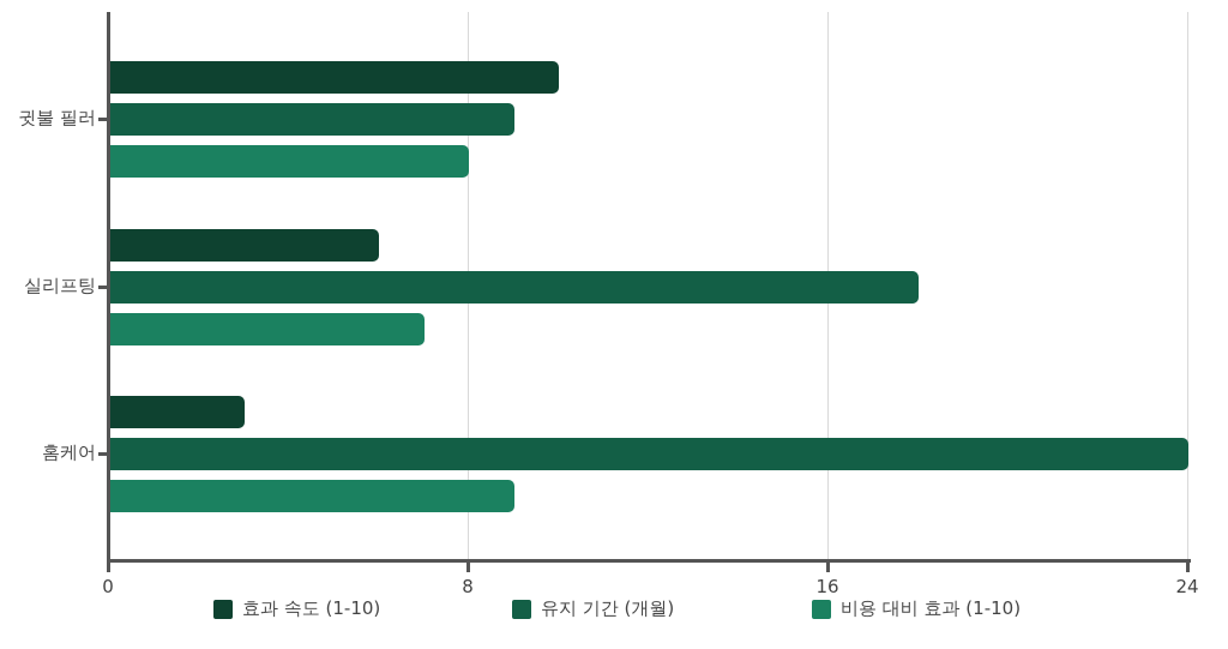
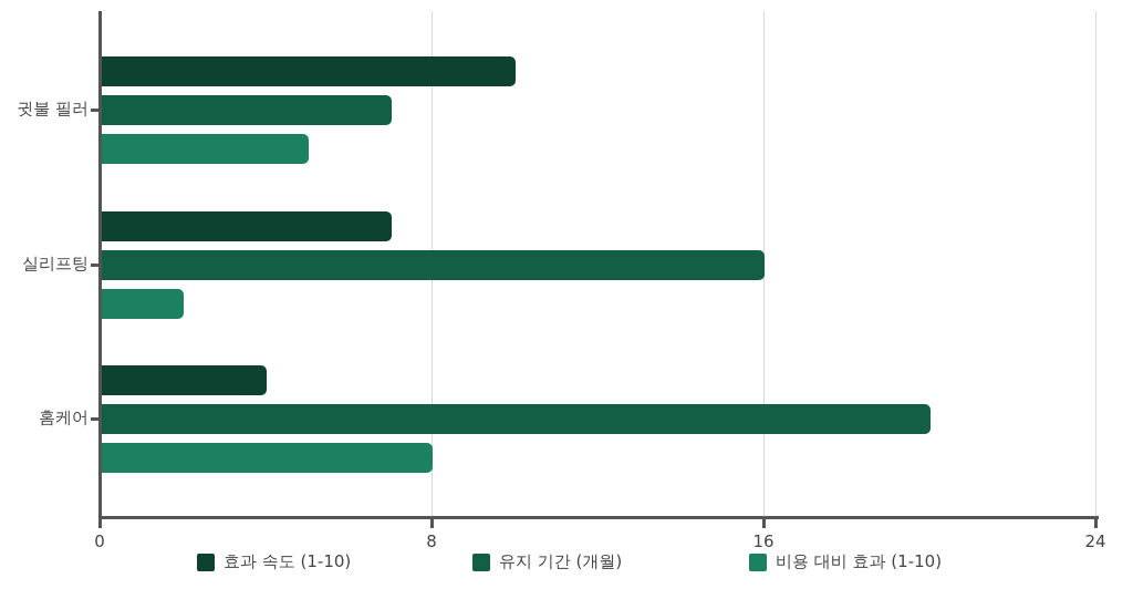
유지 기간 (개월)/귓불 필러: 9 -> 7
비용 대비 효과 (1-10)/귓불 필러: 8 -> 5
효과 속도 (1-10)/실리프팅: 6 -> 7
유지 기간 (개월)/실리프팅: 18 -> 16
비용 대비 효과 (1-10)/실리프팅: 7 -> 2
효과 속도 (1-10)/홈케어: 3 -> 4
유지 기간 (개월)/홈케어: 24 -> 20
비용 대비 효과 (1-10)/홈케어: 9 -> 8
